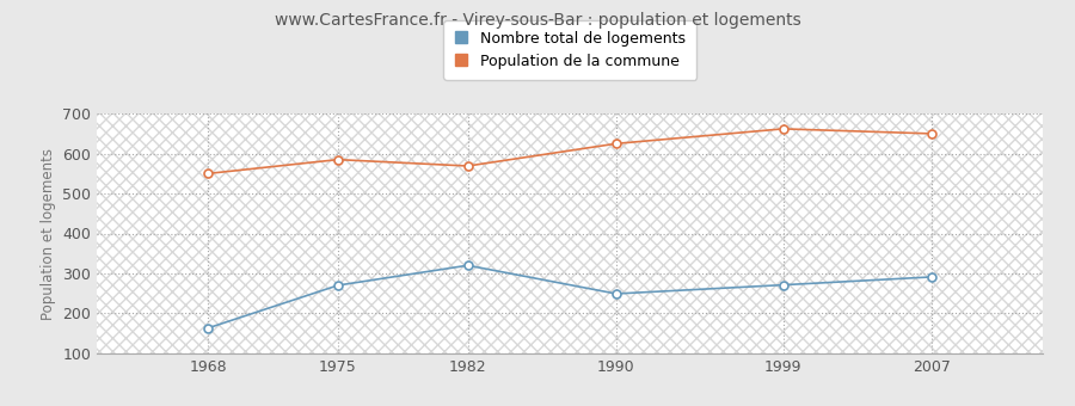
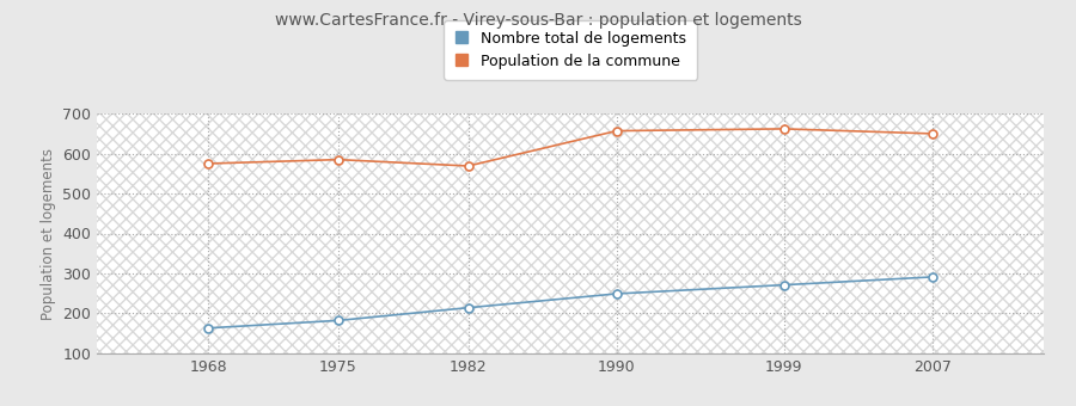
Population de la commune/1968: 550 -> 575
Nombre total de logements/1975: 270 -> 182
Nombre total de logements/1982: 320 -> 214
Population de la commune/1990: 625 -> 657
